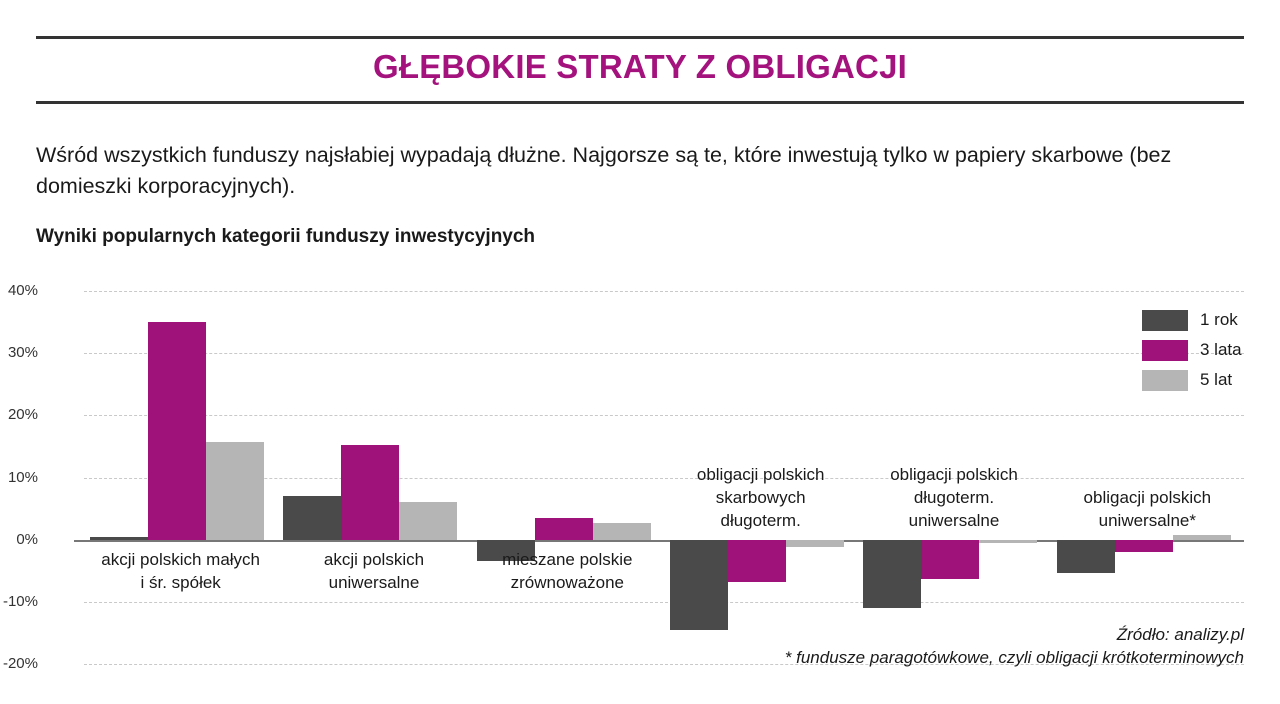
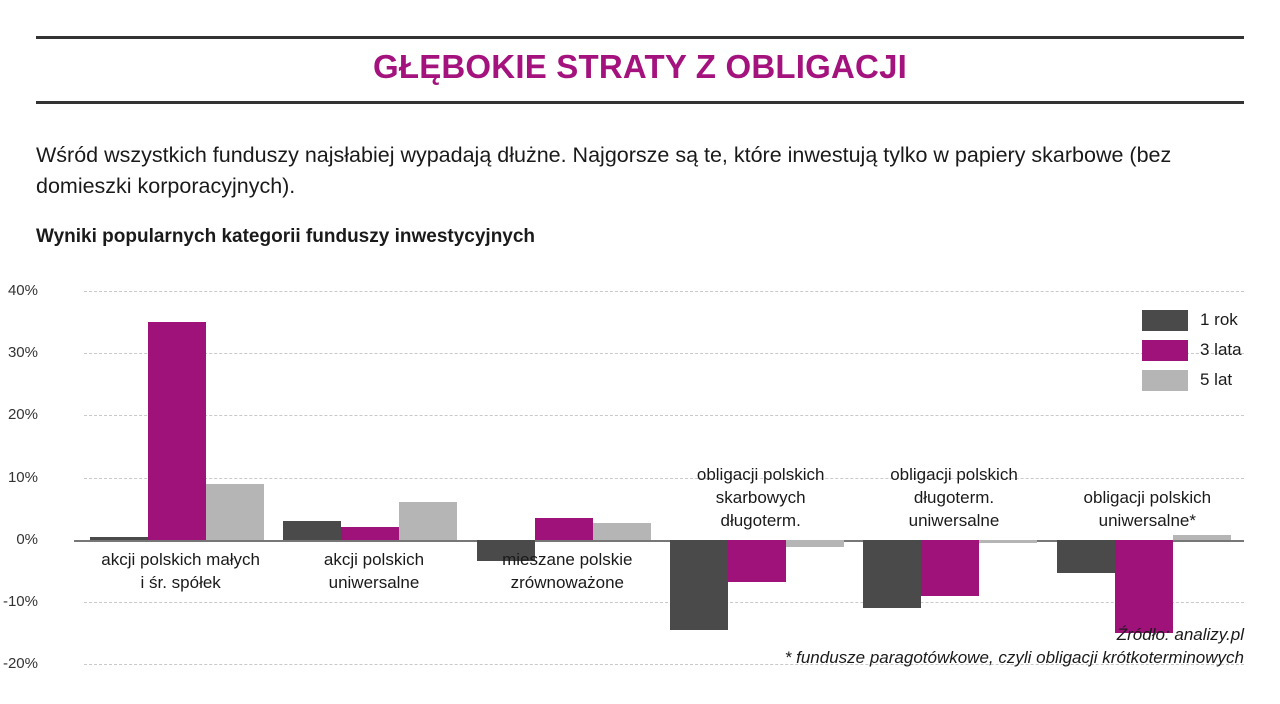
5 lat/akcji polskich małych i śr. spółek: 16% -> 9%
1 rok/akcji polskich uniwersalne: 7% -> 3%
3 lata/akcji polskich uniwersalne: 15% -> 2%
3 lata/obligacji polskich długoterm. uniwersalne: -6% -> -9%
3 lata/obligacji polskich uniwersalne*: -2% -> -15%
